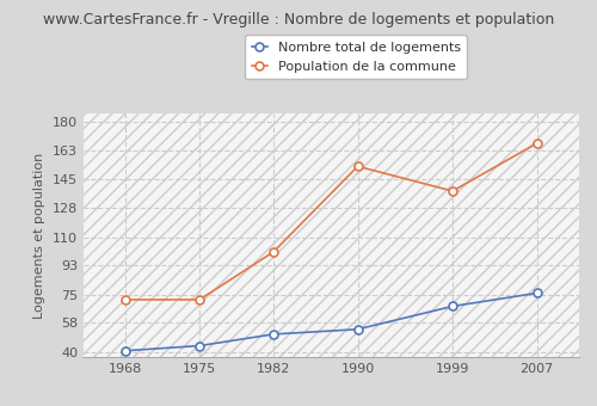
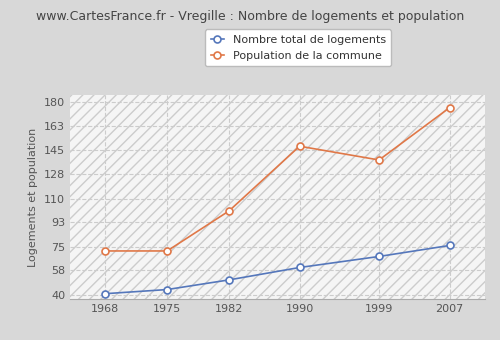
Nombre total de logements/1990: 54 -> 60
Population de la commune/1990: 153 -> 148
Population de la commune/2007: 167 -> 176
